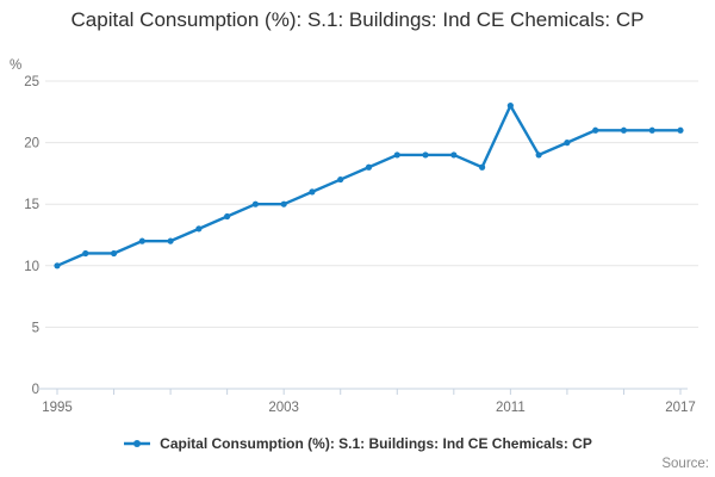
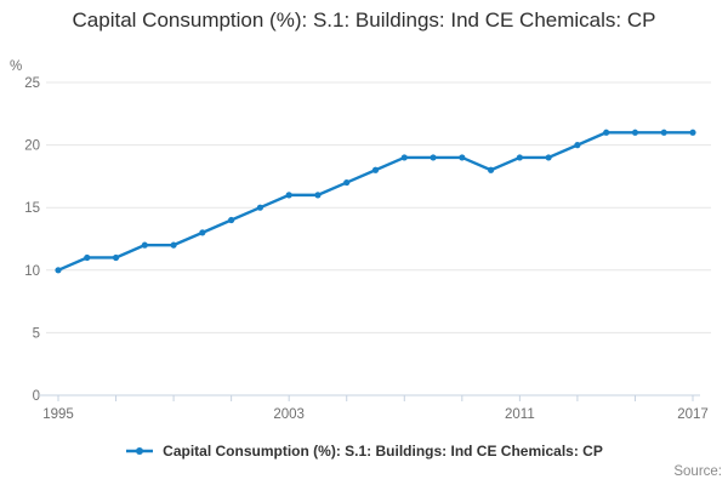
2003: 15 -> 16
2011: 23 -> 19
